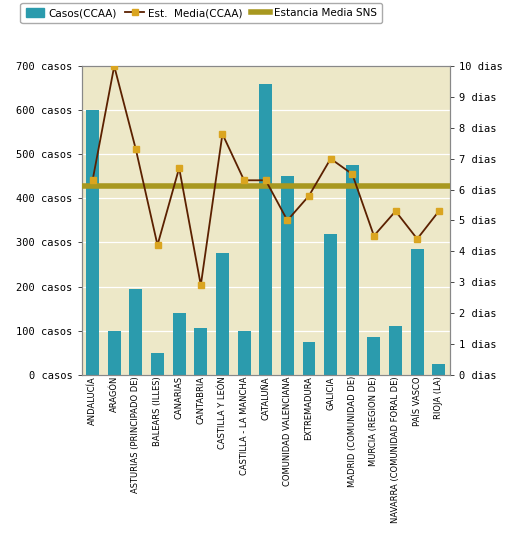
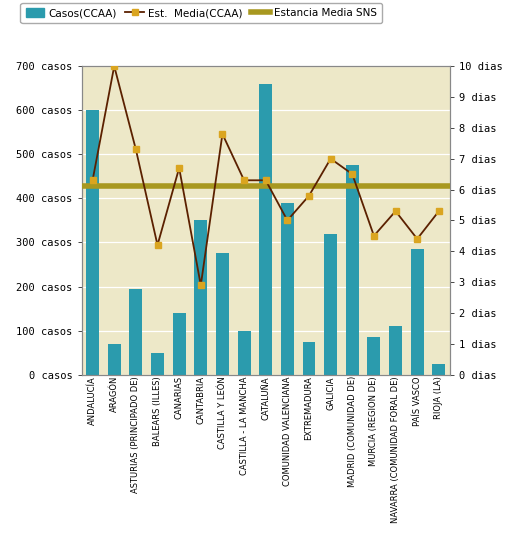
Casos(CCAA)/ARAGÓN: 100 casos -> 70 casos
Casos(CCAA)/CANTABRIA: 105 casos -> 350 casos
Casos(CCAA)/COMUNIDAD VALENCIANA: 450 casos -> 390 casos
